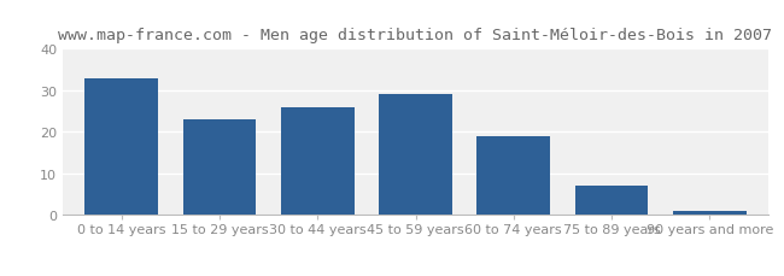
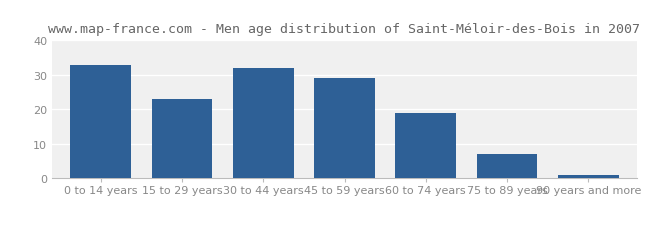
30 to 44 years: 26 -> 32
